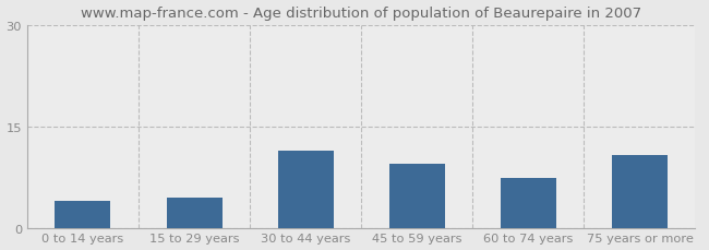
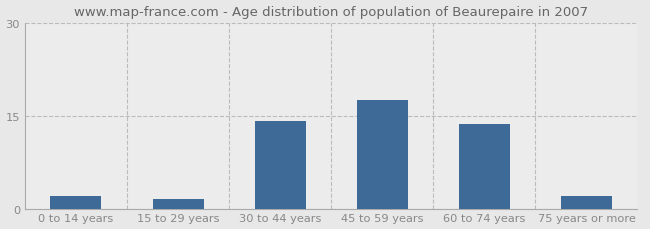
0 to 14 years: 4.0 -> 2.1
15 to 29 years: 4.4 -> 1.5
30 to 44 years: 11.4 -> 14.2
45 to 59 years: 9.4 -> 17.6
60 to 74 years: 7.4 -> 13.6
75 years or more: 10.8 -> 2.0
